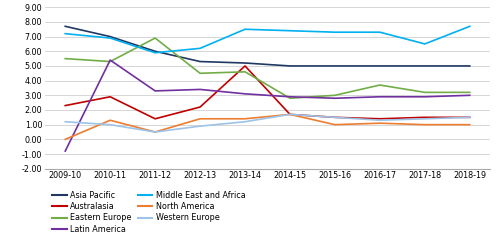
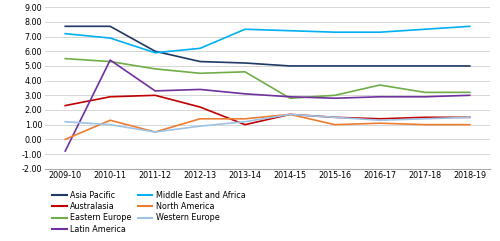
Asia Pacific/2010-11: 7.0 -> 7.7
Australasia/2011-12: 1.4 -> 3.0
Eastern Europe/2011-12: 6.9 -> 4.8
Australasia/2013-14: 5.0 -> 1.0
Middle East and Africa/2017-18: 6.5 -> 7.5
